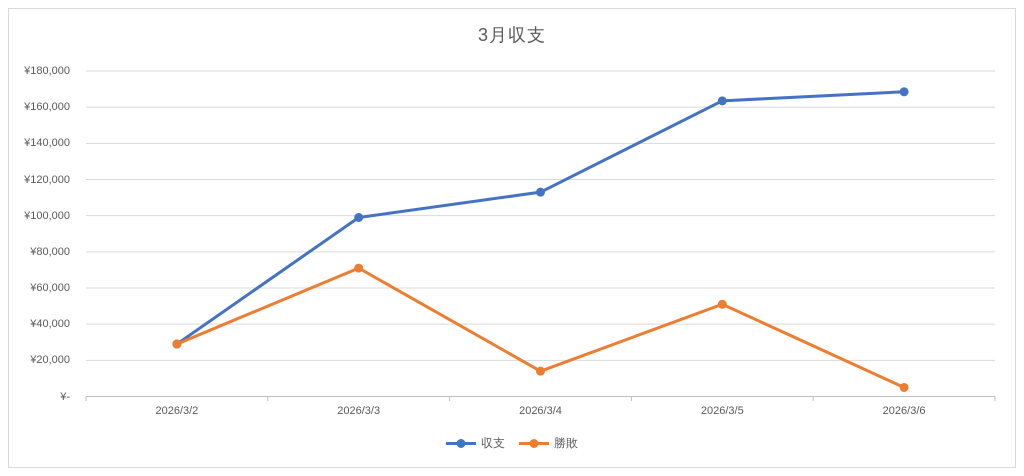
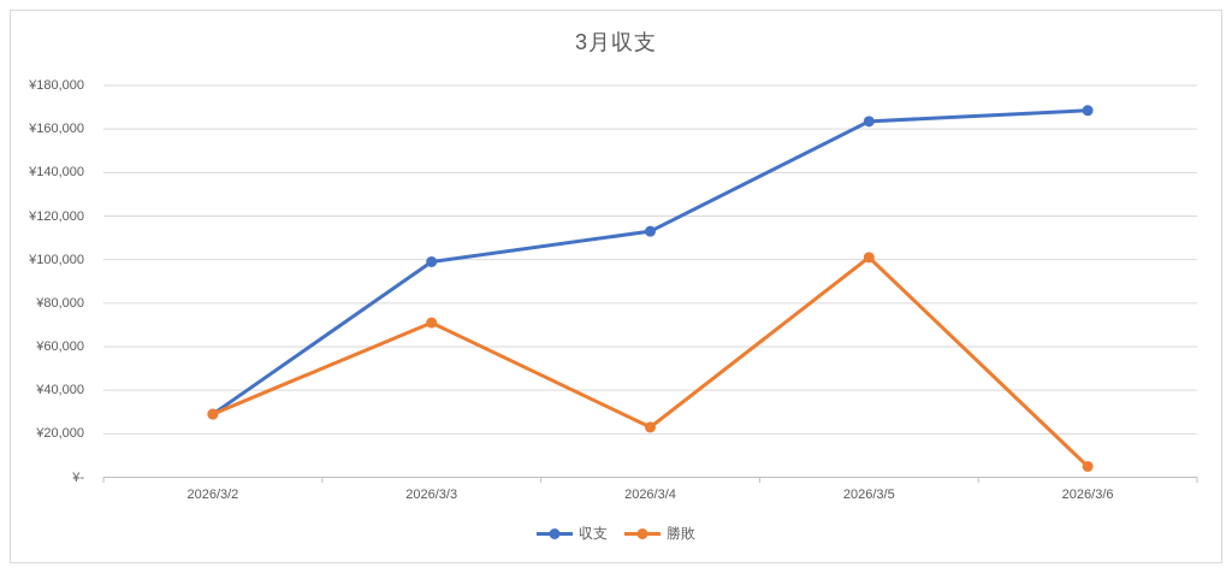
勝敗/2026/3/4: ¥14000 -> ¥23000
勝敗/2026/3/5: ¥51000 -> ¥101000
